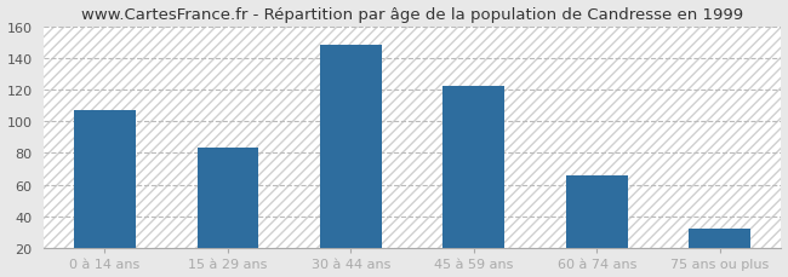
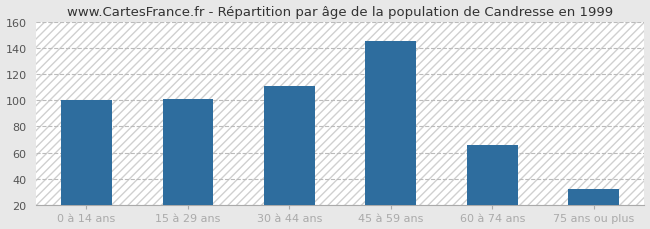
0 à 14 ans: 107 -> 100
15 à 29 ans: 83 -> 101
30 à 44 ans: 148 -> 111
45 à 59 ans: 122 -> 145
